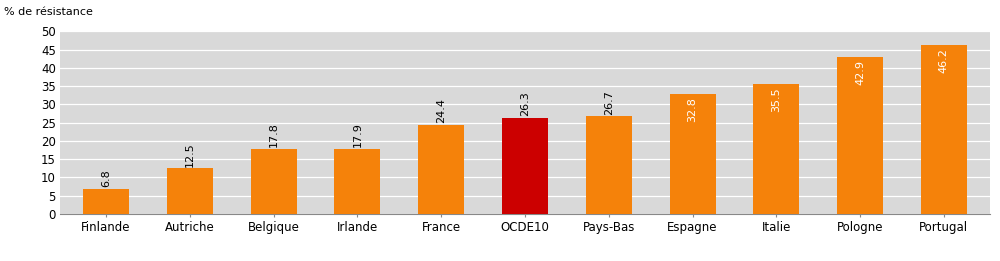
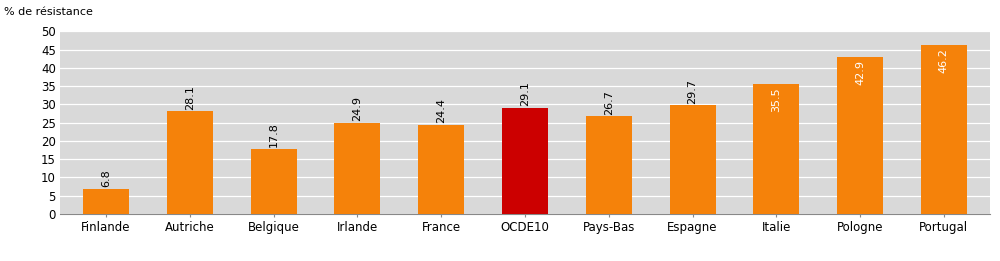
Autriche: 12.5 -> 28.1
Irlande: 17.9 -> 24.9
OCDE10: 26.3 -> 29.1
Espagne: 32.8 -> 29.7
